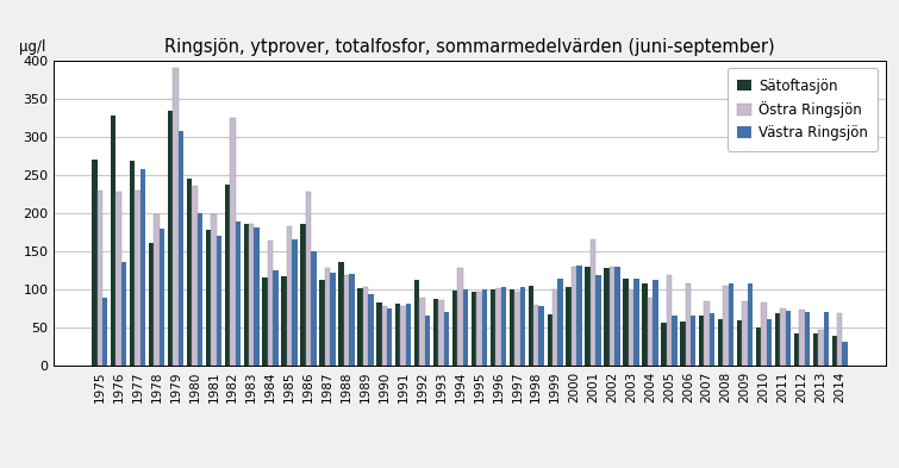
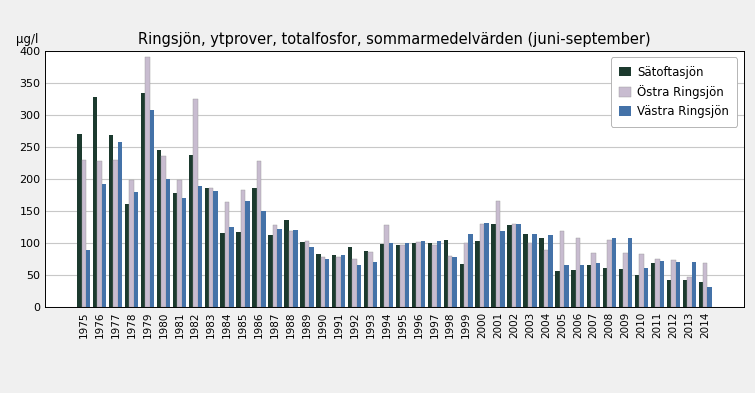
Västra Ringsjön/1976: 136 -> 192
Sätoftasjön/1992: 112 -> 93
Östra Ringsjön/1992: 88 -> 75
